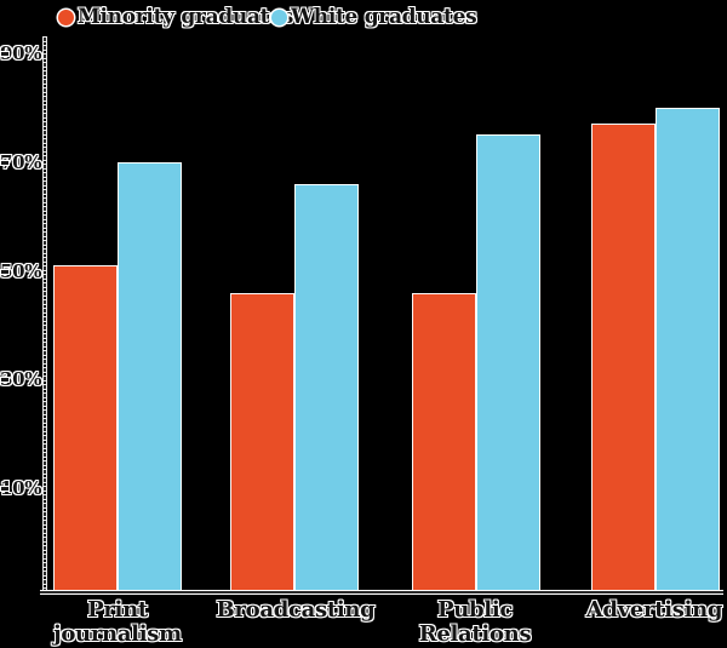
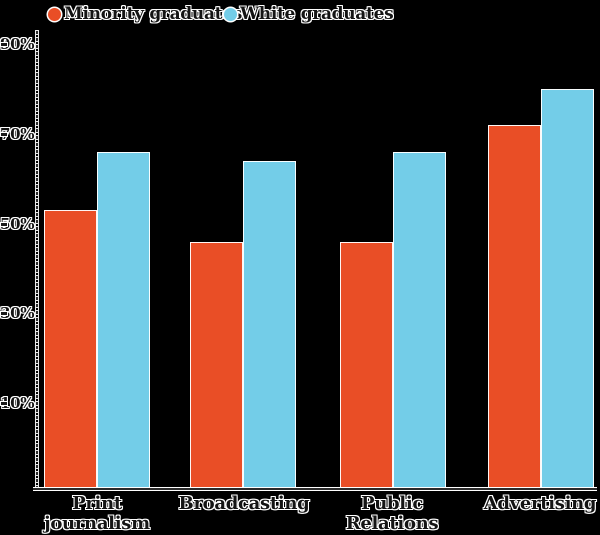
Minority graduates/Print journalism: 51% -> 53%
White graduates/Print journalism: 70% -> 66%
White graduates/Broadcasting: 66% -> 64%
White graduates/Public Relations: 75% -> 66%
Minority graduates/Advertising: 77% -> 72%
